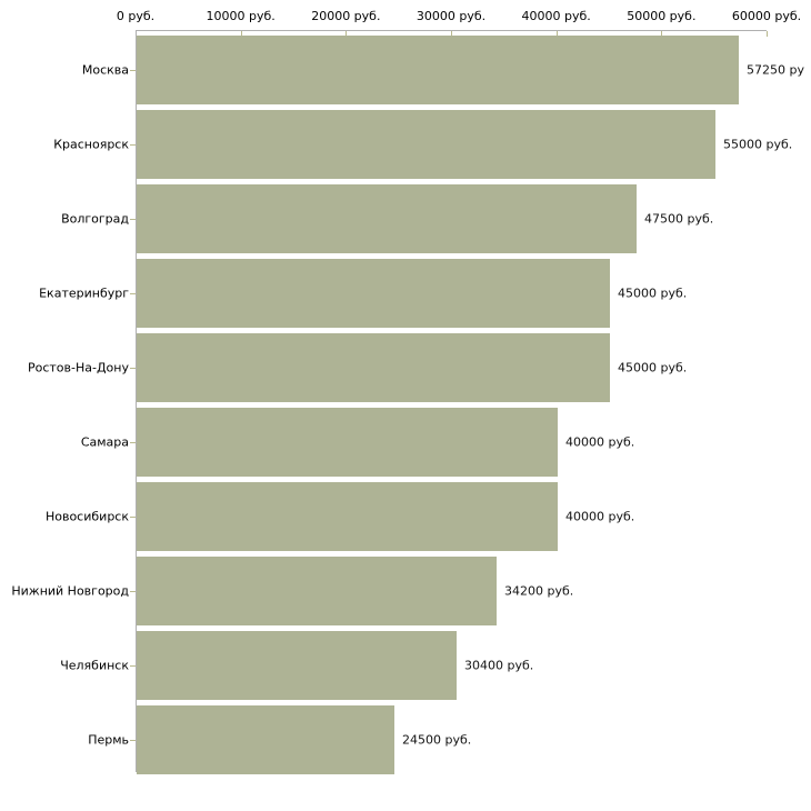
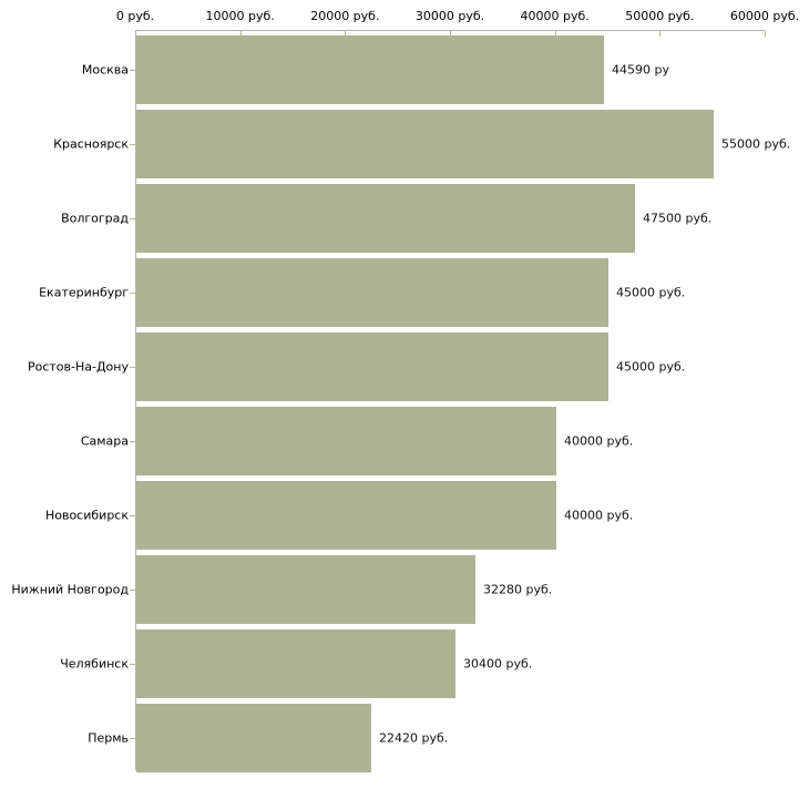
Москва: 57250 -> 44590
Нижний Новгород: 34200 -> 32280
Пермь: 24500 -> 22420
